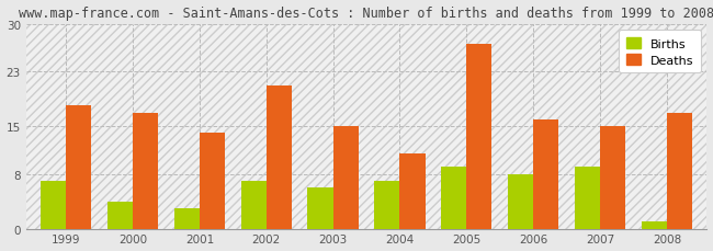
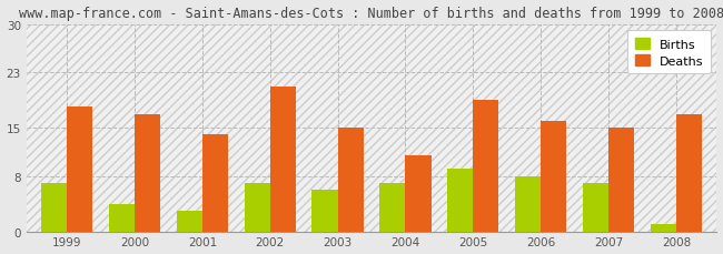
Deaths/2005: 27 -> 19
Births/2007: 9 -> 7
